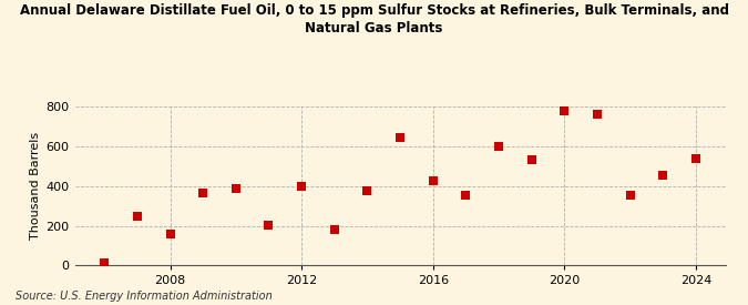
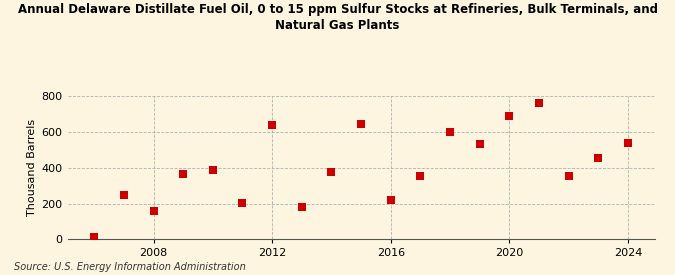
2012: 400 -> 640
2016: 420 -> 220
2020: 780 -> 690
